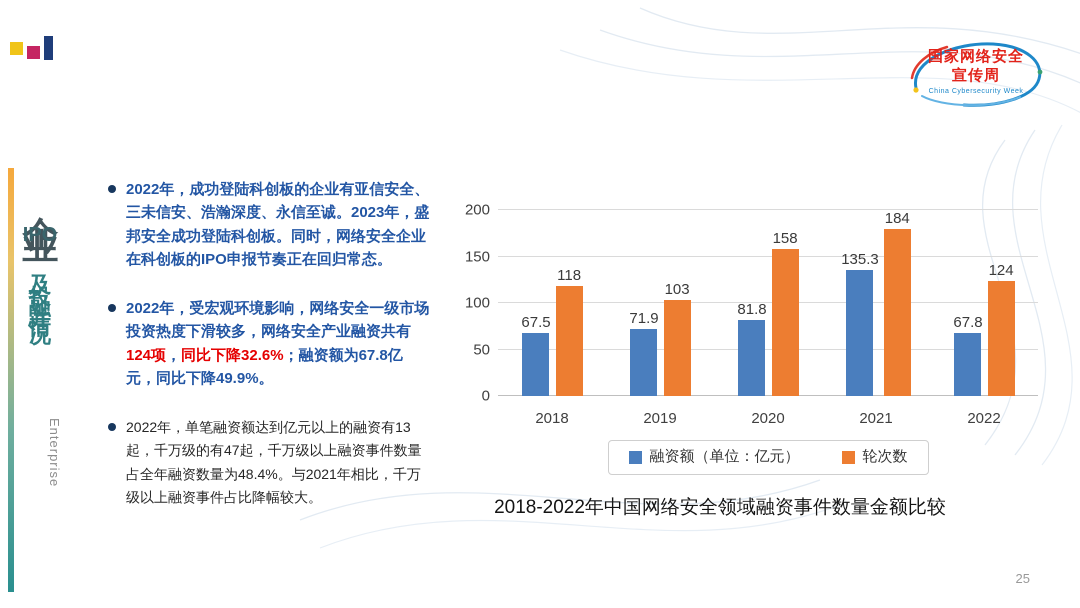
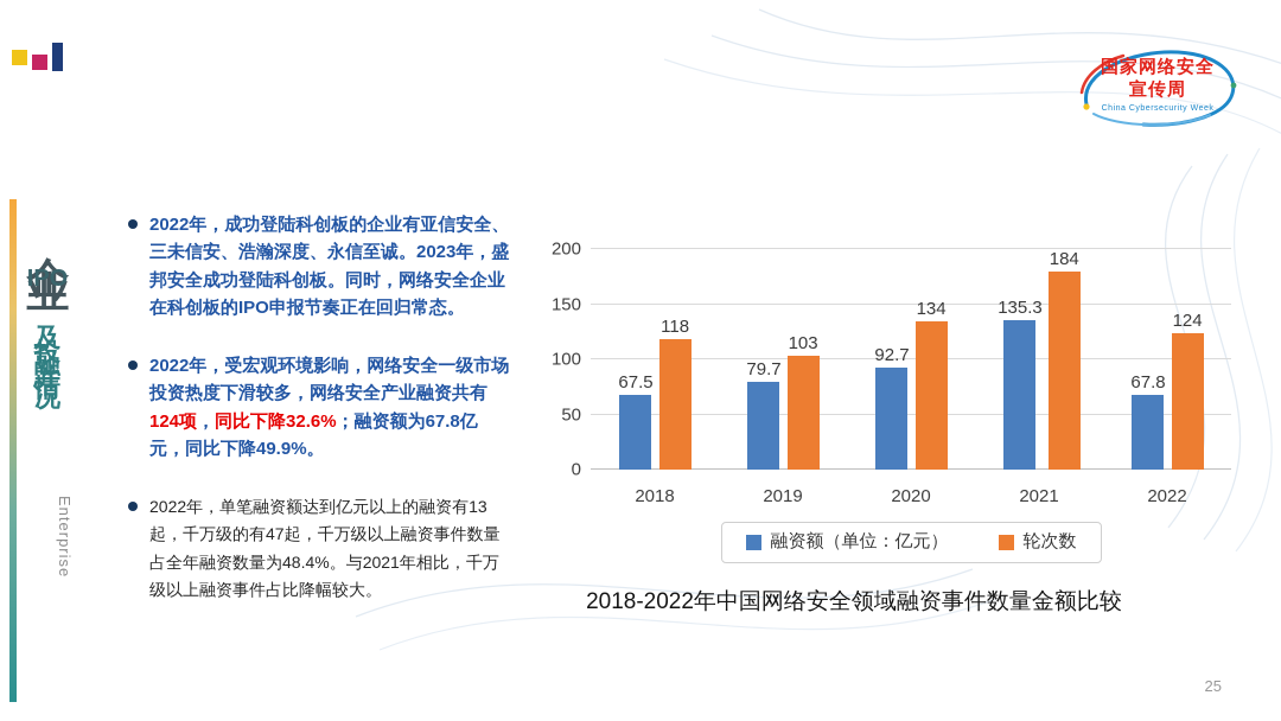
融资额（单位：亿元）/2019: 71.9 -> 79.7
融资额（单位：亿元）/2020: 81.8 -> 92.7
轮次数/2020: 158 -> 134
